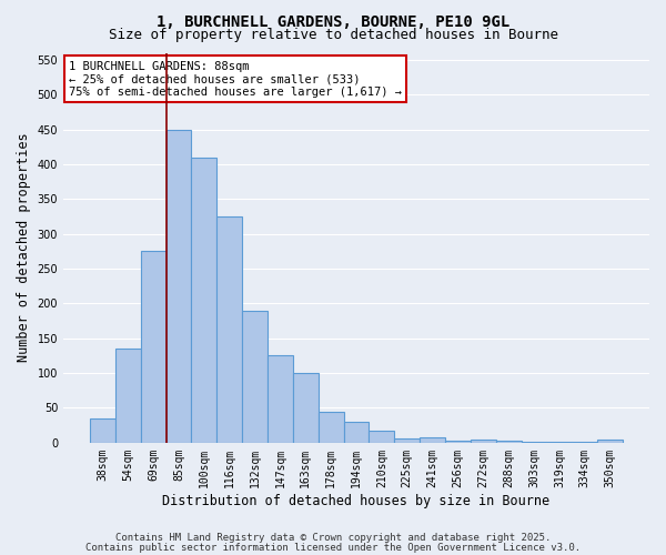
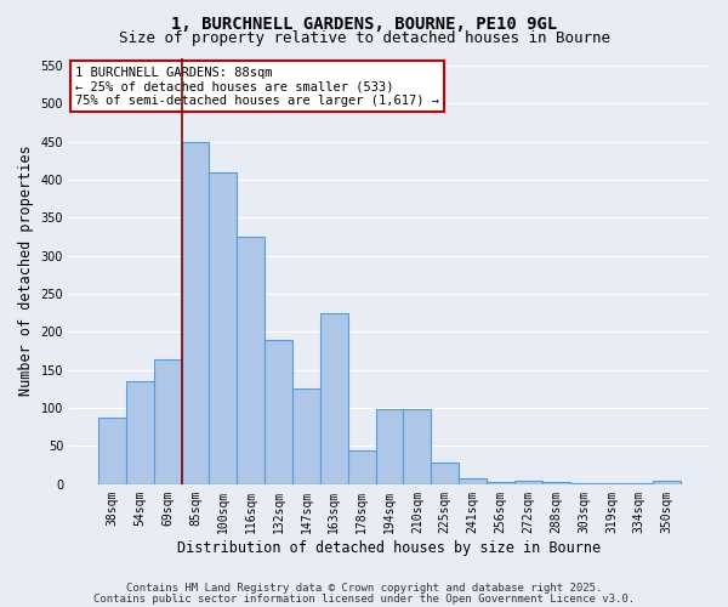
38sqm: 35 -> 88
69sqm: 275 -> 164
163sqm: 100 -> 224
194sqm: 30 -> 98
210sqm: 18 -> 98
225sqm: 6 -> 28
